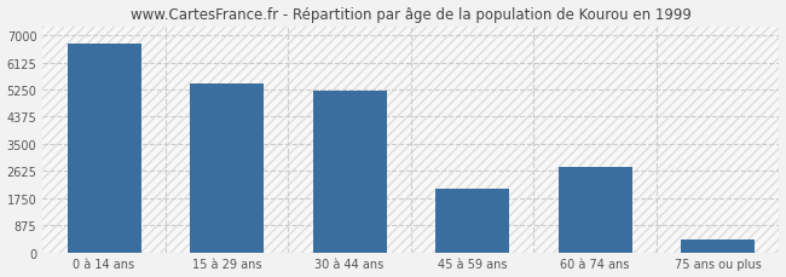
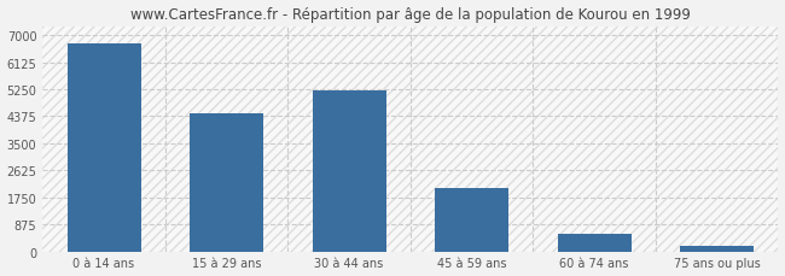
15 à 29 ans: 5450 -> 4480
60 à 74 ans: 2750 -> 560
75 ans ou plus: 400 -> 180
